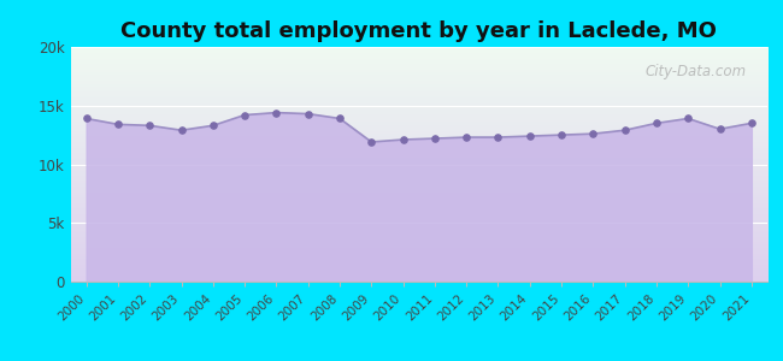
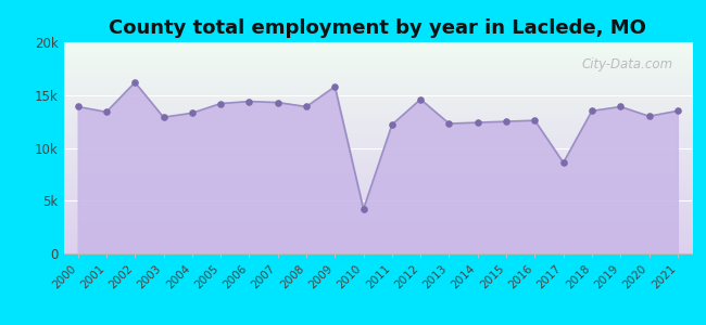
2002: 13.3k -> 16.2k
2009: 11.9k -> 15.8k
2010: 12.1k -> 4.2k
2012: 12.3k -> 14.6k
2017: 12.9k -> 8.6k
